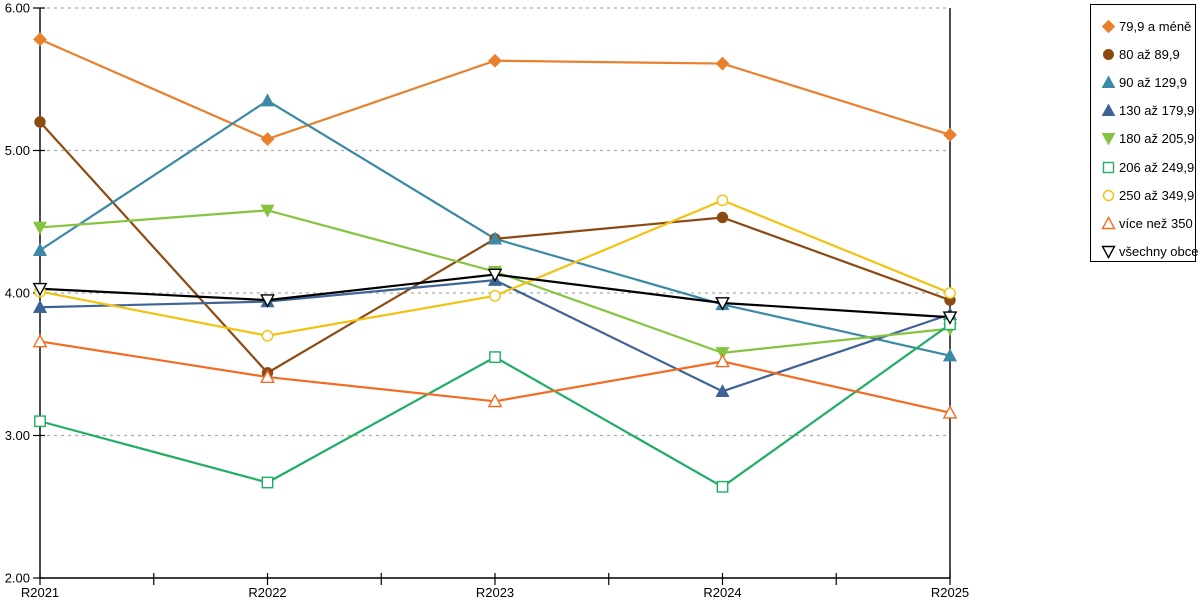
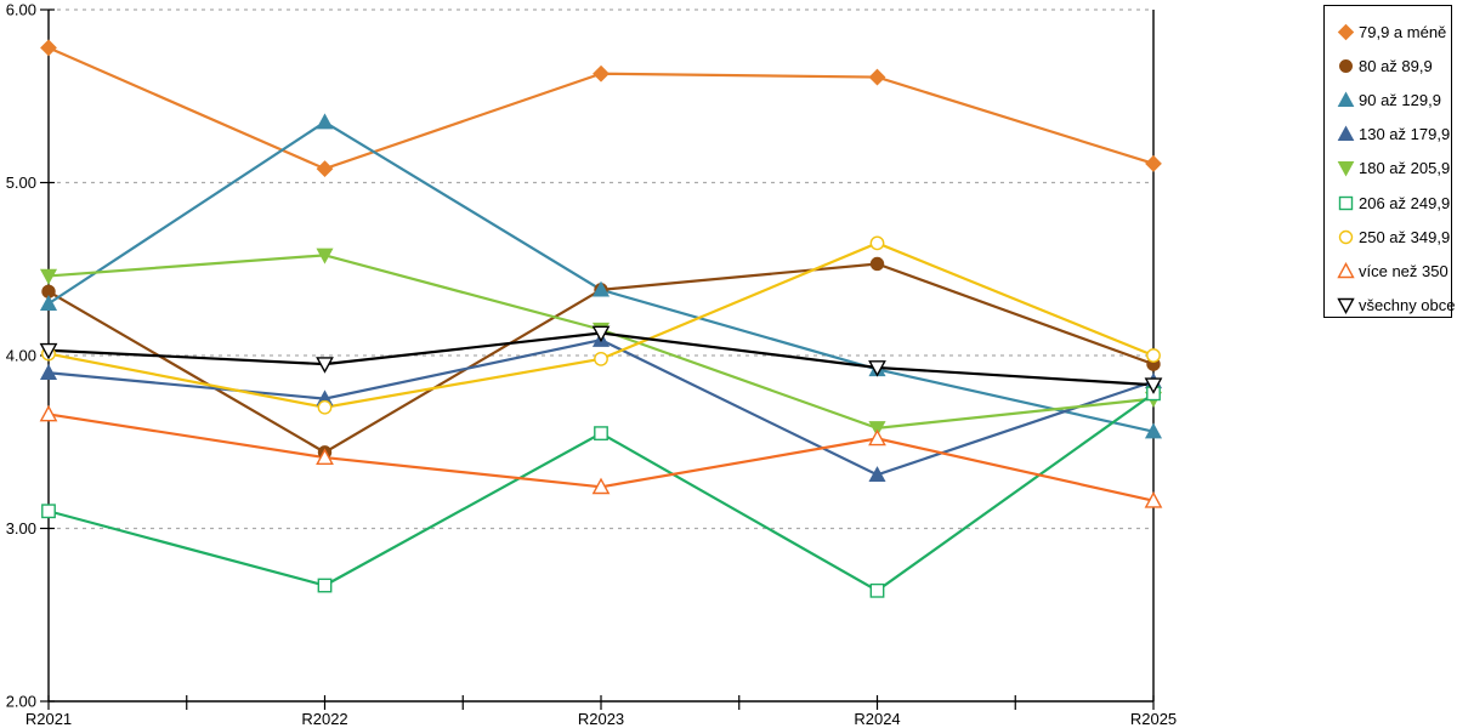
80 až 89,9/R2021: 5.20 -> 4.37
130 až 179,9/R2022: 3.94 -> 3.75
